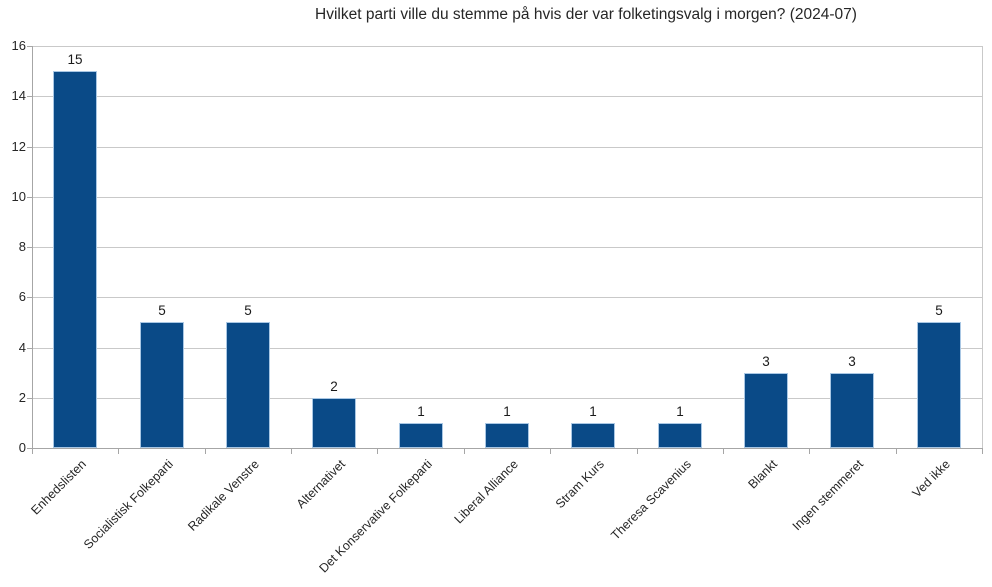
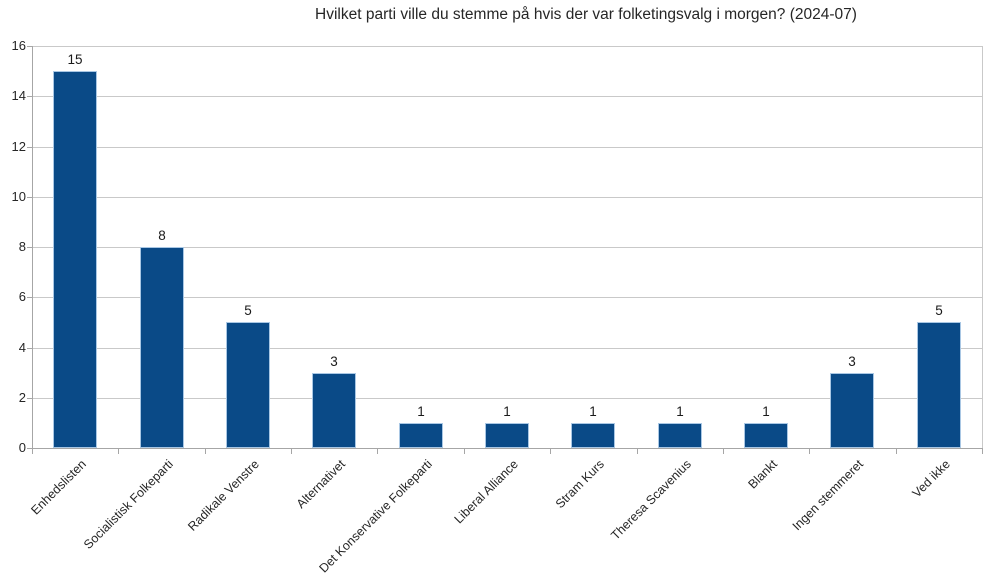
Socialistisk Folkeparti: 5 -> 8
Alternativet: 2 -> 3
Blankt: 3 -> 1
